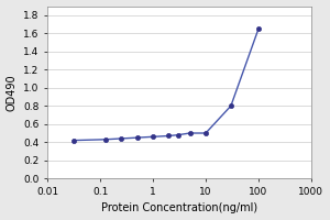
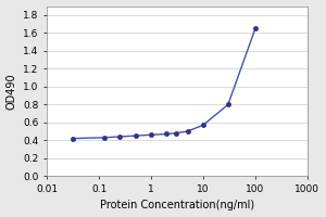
10: 0.50 -> 0.57
